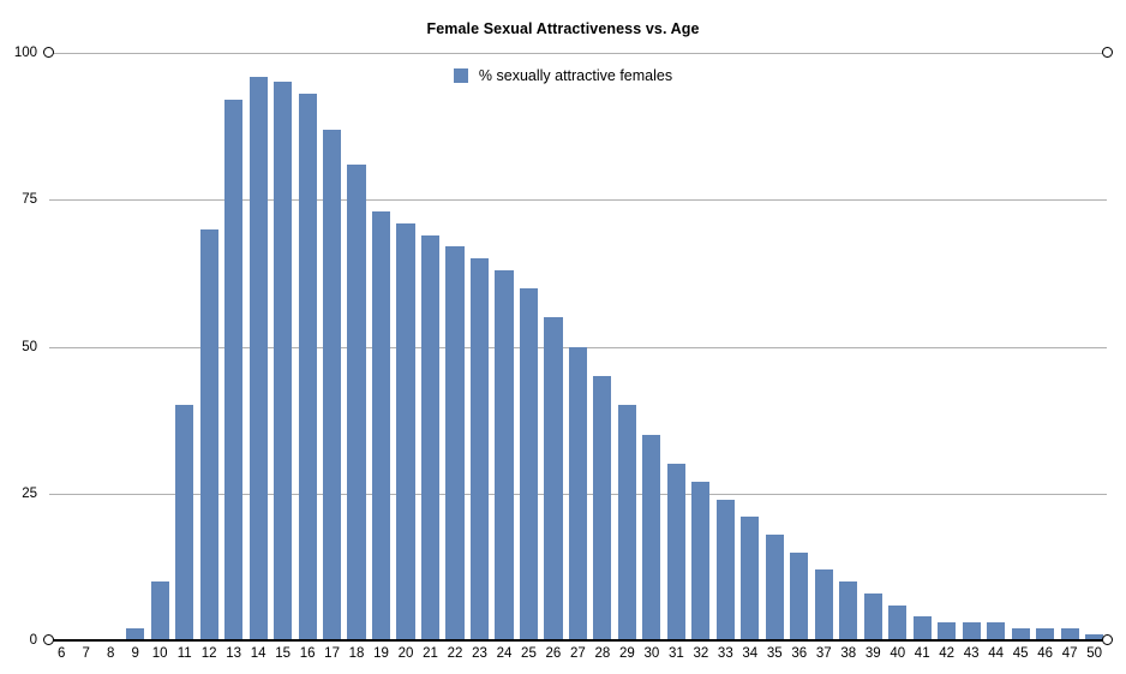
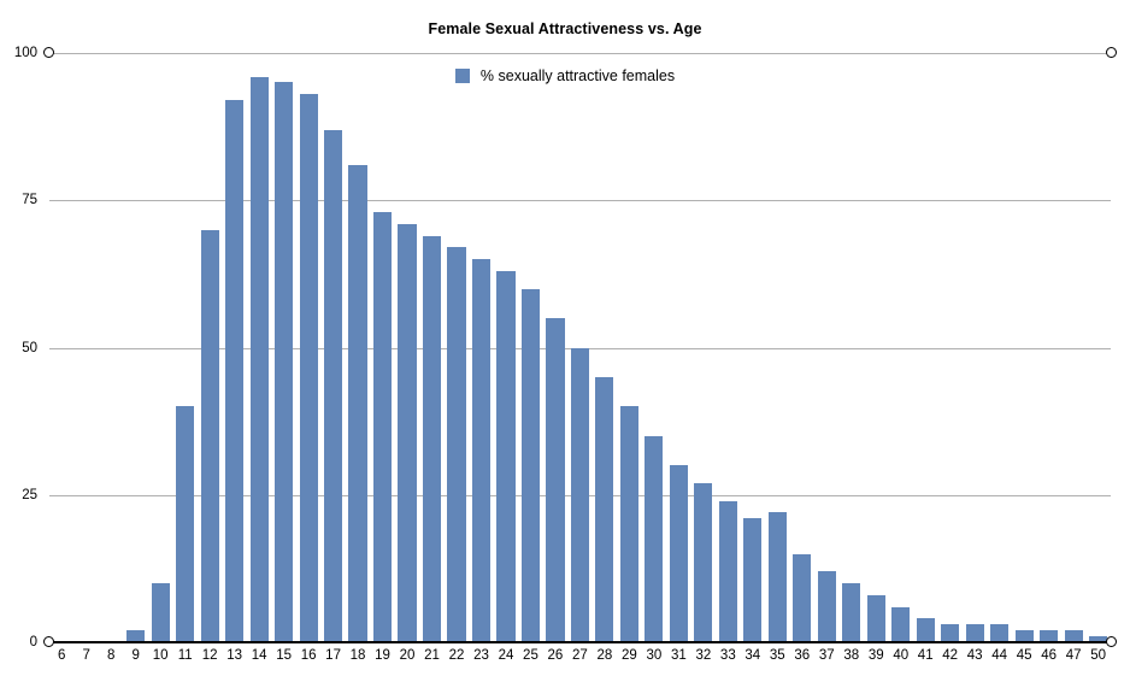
35: 18 -> 22
